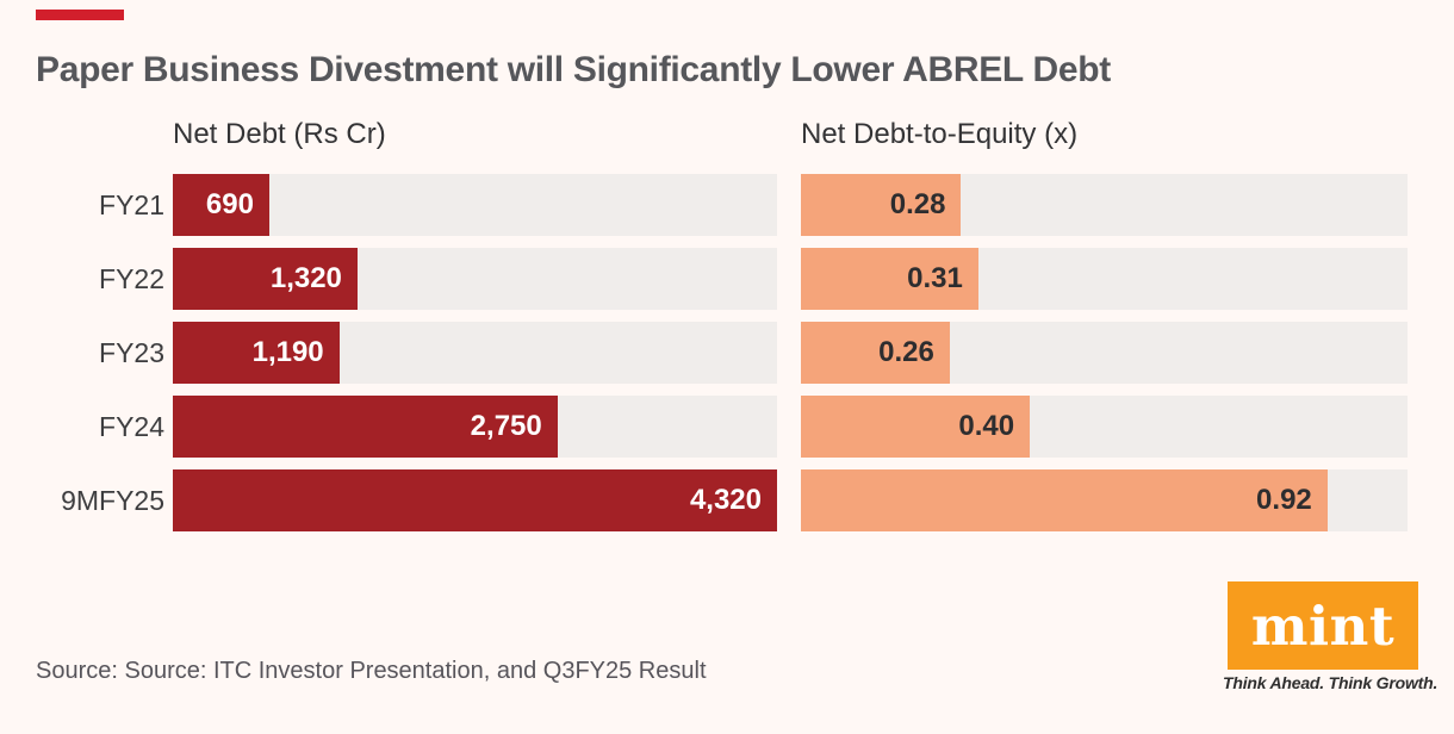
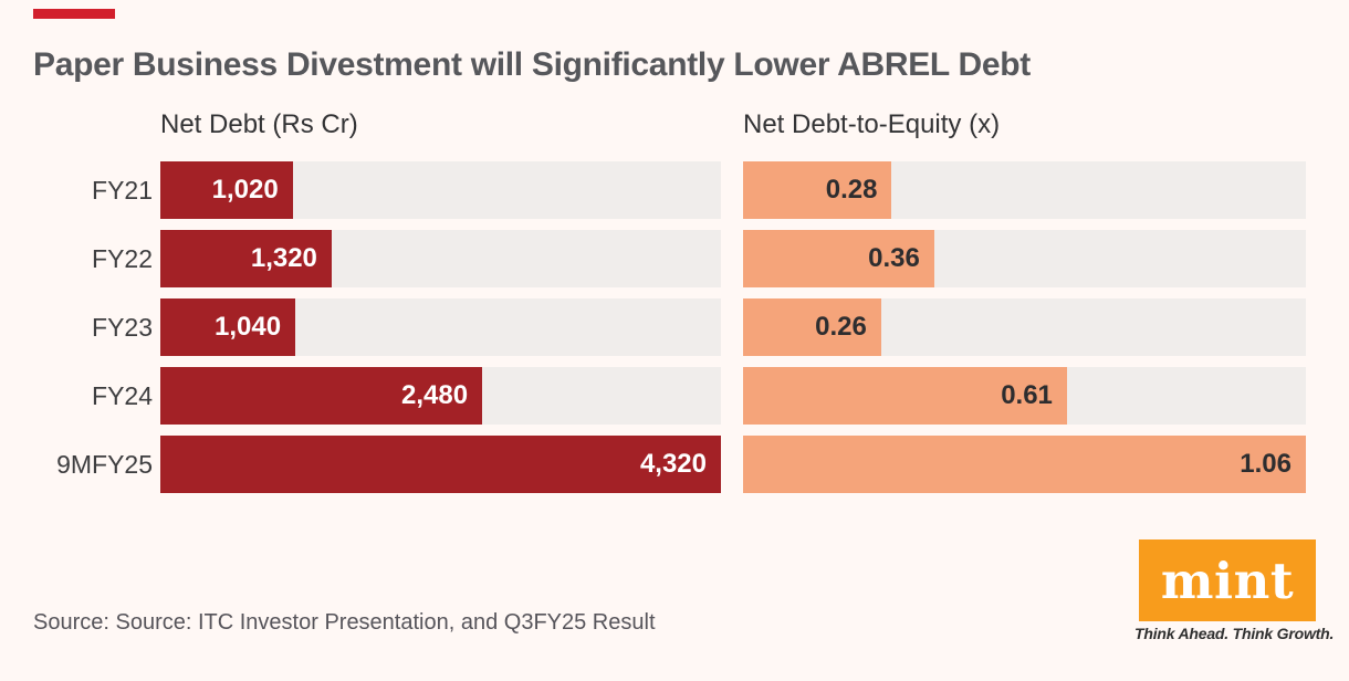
Net Debt (Rs Cr)/FY21: 690 -> 1,020
Net Debt (Rs Cr)/FY23: 1,190 -> 1,040
Net Debt (Rs Cr)/FY24: 2,750 -> 2,480
Net Debt-to-Equity (x)/FY22: 0.31 -> 0.36
Net Debt-to-Equity (x)/FY24: 0.40 -> 0.61
Net Debt-to-Equity (x)/9MFY25: 0.92 -> 1.06
